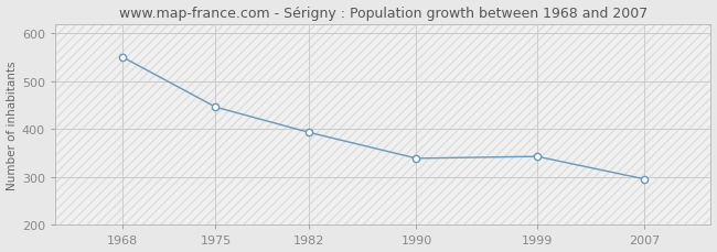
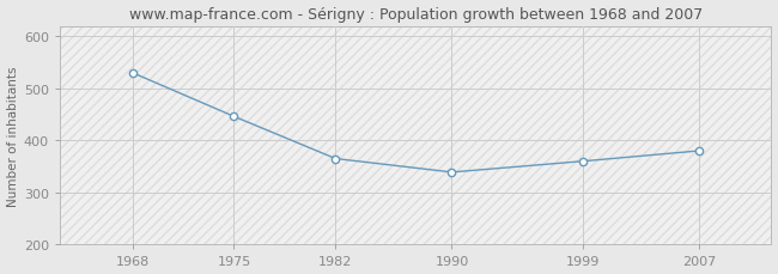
1968: 551 -> 530
1982: 393 -> 365
1999: 343 -> 360
2007: 296 -> 380
